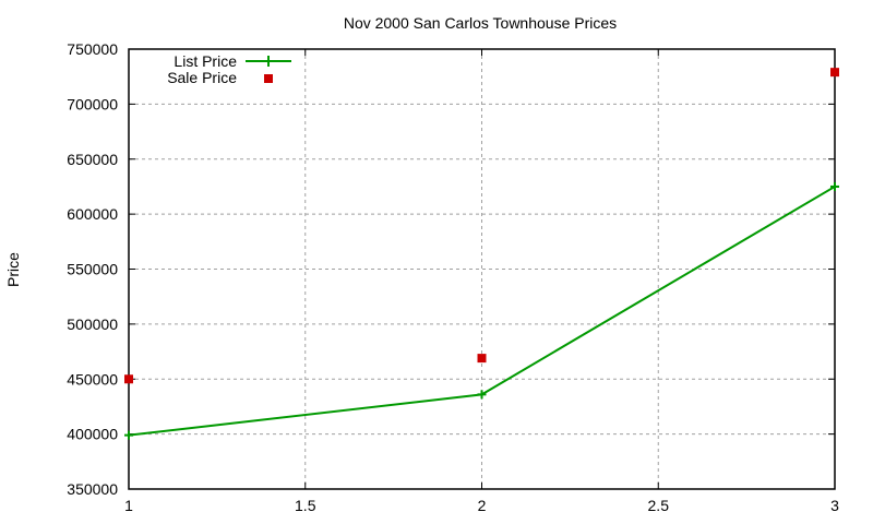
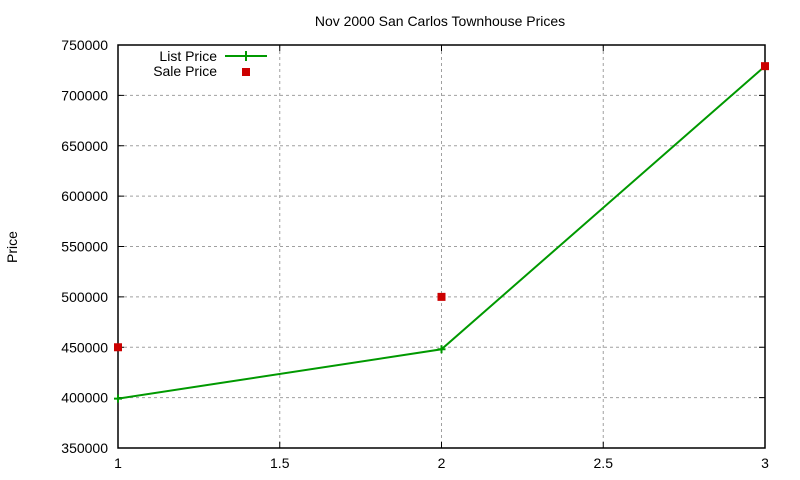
List Price/2: 436000 -> 448000
Sale Price/2: 469000 -> 500000
List Price/3: 625000 -> 729000
